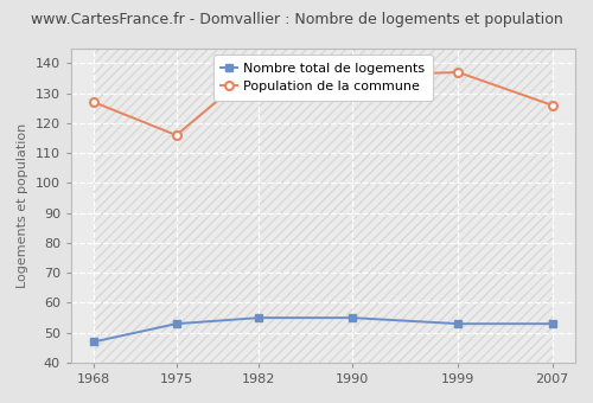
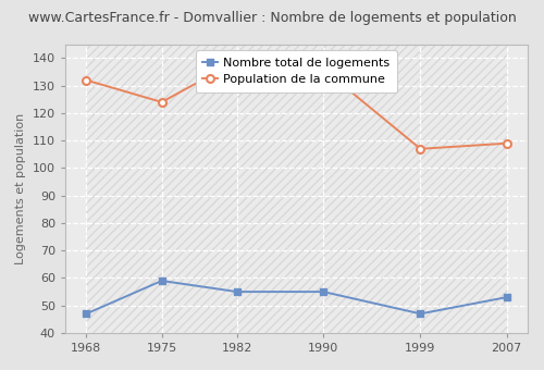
Population de la commune/1968: 127 -> 132
Nombre total de logements/1975: 53 -> 59
Population de la commune/1975: 116 -> 124
Nombre total de logements/1999: 53 -> 47
Population de la commune/1999: 137 -> 107
Population de la commune/2007: 126 -> 109
